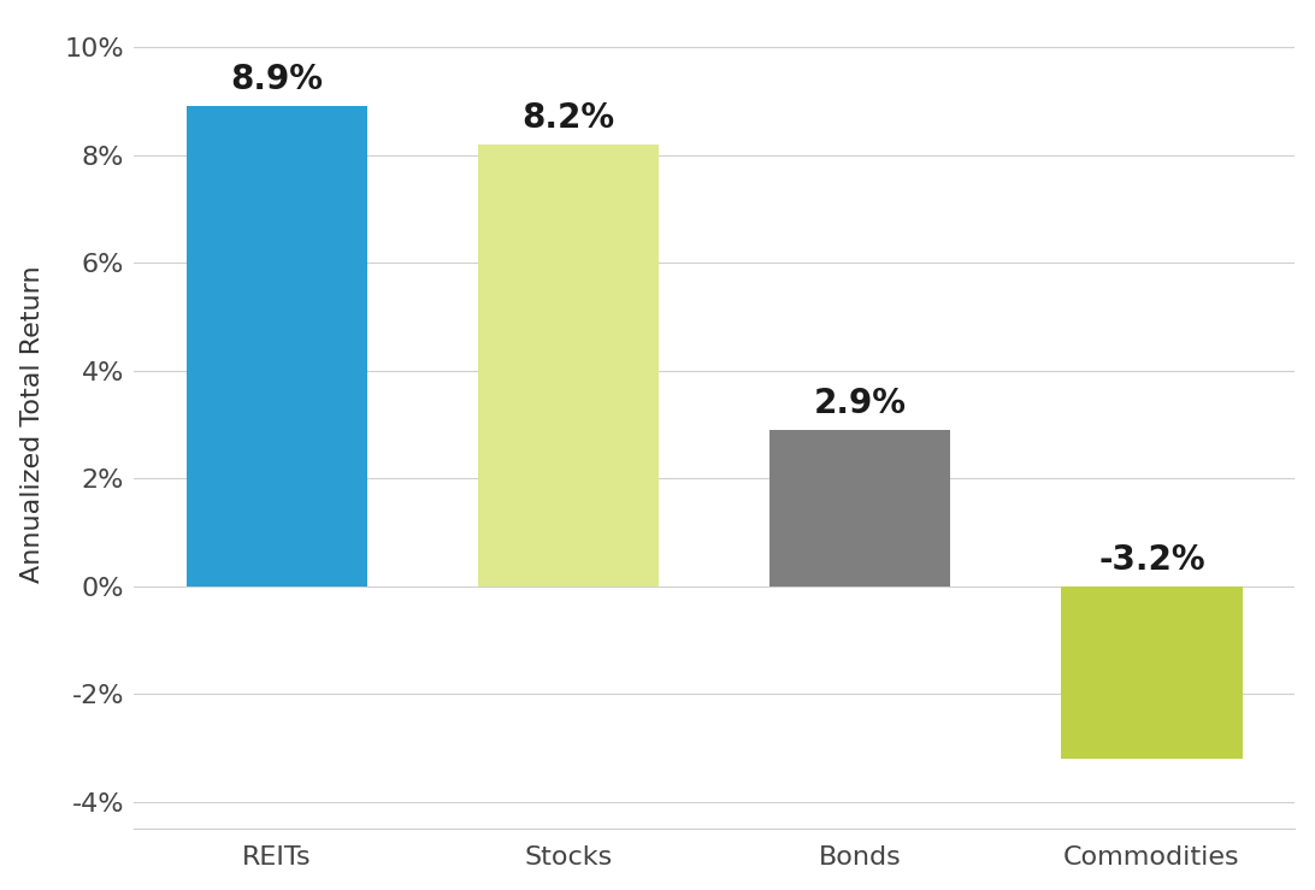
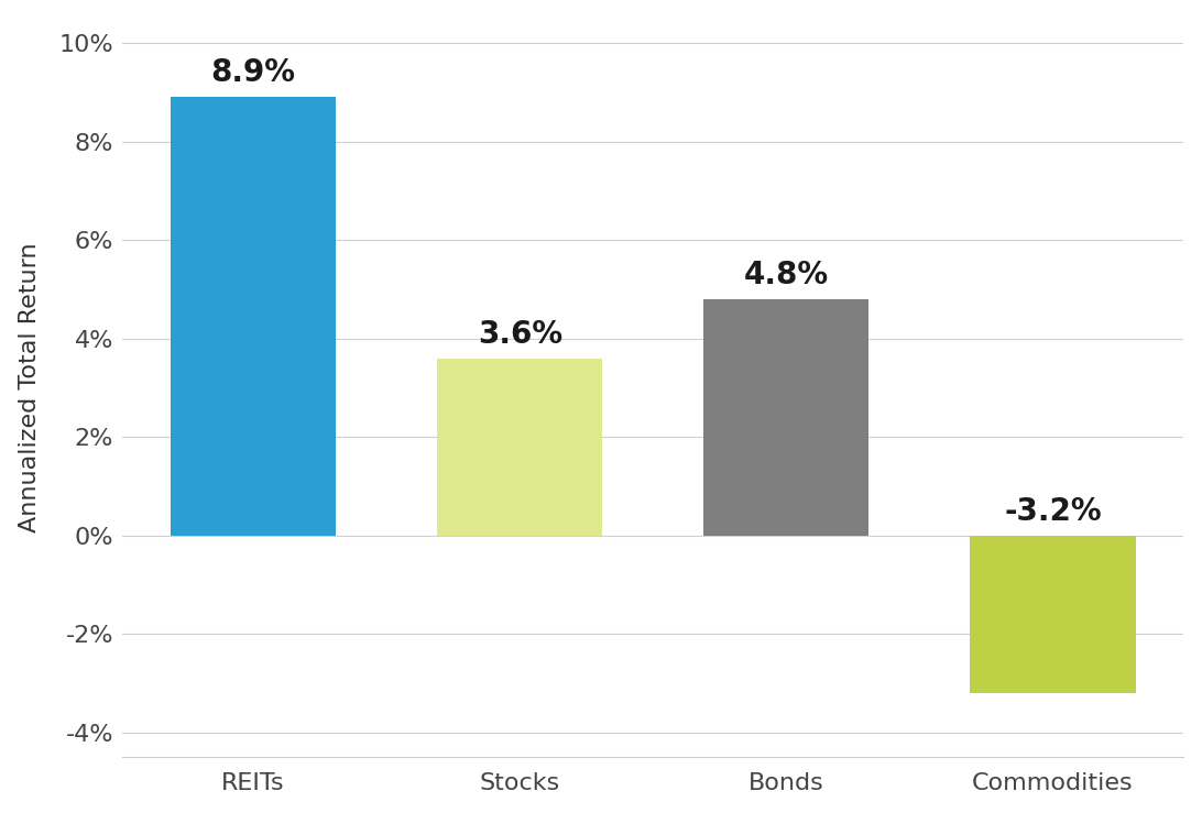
Stocks: 8.2% -> 3.6%
Bonds: 2.9% -> 4.8%
